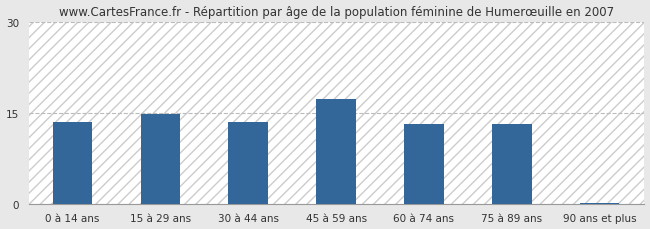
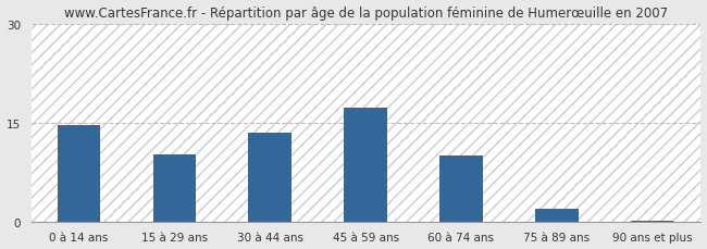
0 à 14 ans: 13.5 -> 14.6
15 à 29 ans: 14.7 -> 10.2
60 à 74 ans: 13.1 -> 10.0
75 à 89 ans: 13.1 -> 2.0
